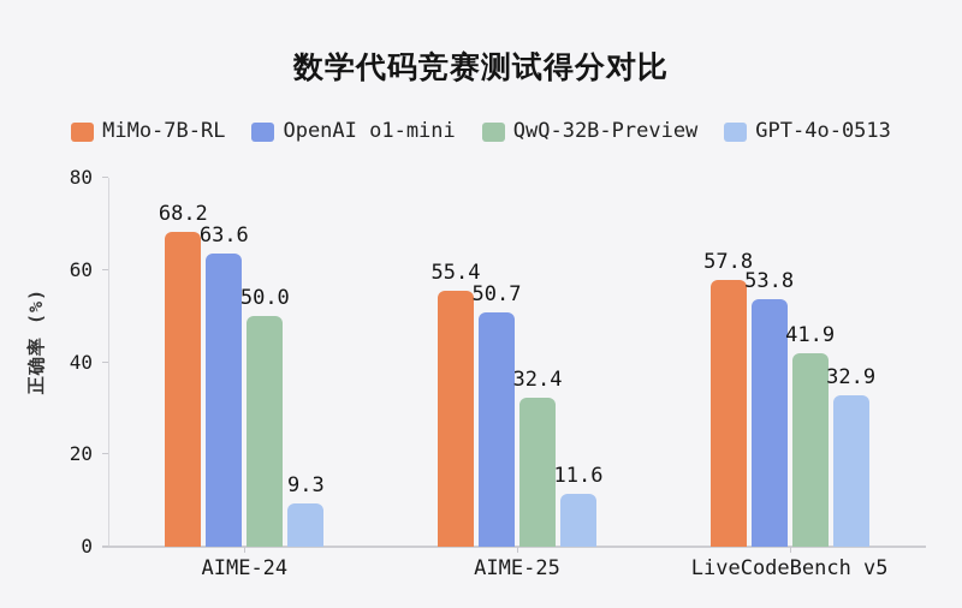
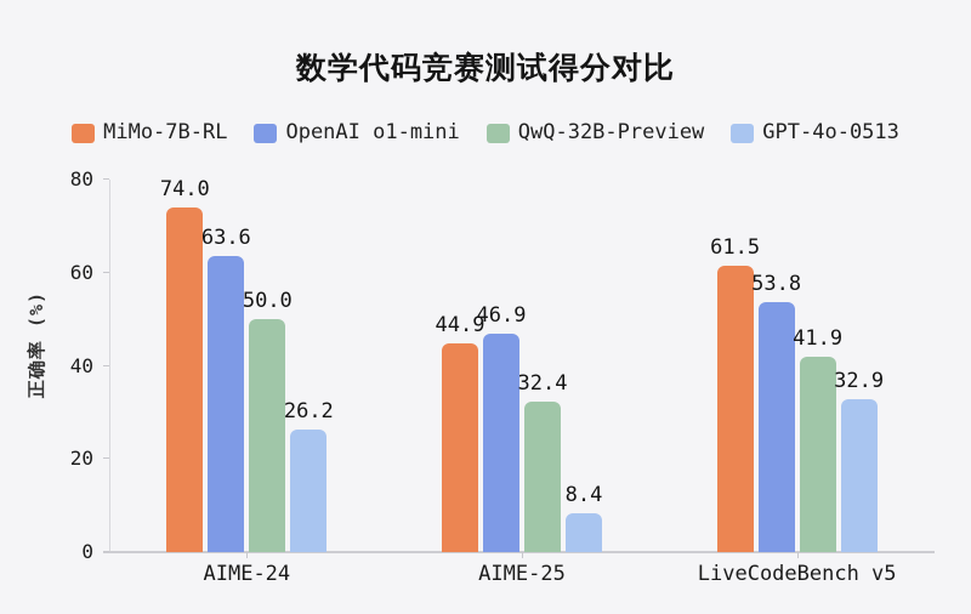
MiMo-7B-RL/AIME-24: 68.2 -> 74.0
GPT-4o-0513/AIME-24: 9.3 -> 26.2
MiMo-7B-RL/AIME-25: 55.4 -> 44.9
OpenAI o1-mini/AIME-25: 50.7 -> 46.9
GPT-4o-0513/AIME-25: 11.6 -> 8.4
MiMo-7B-RL/LiveCodeBench v5: 57.8 -> 61.5
